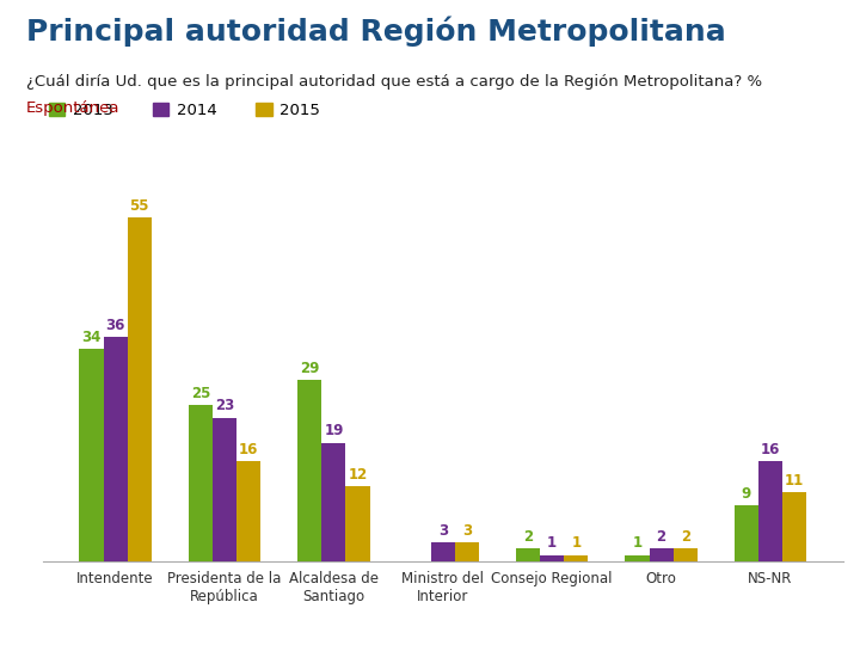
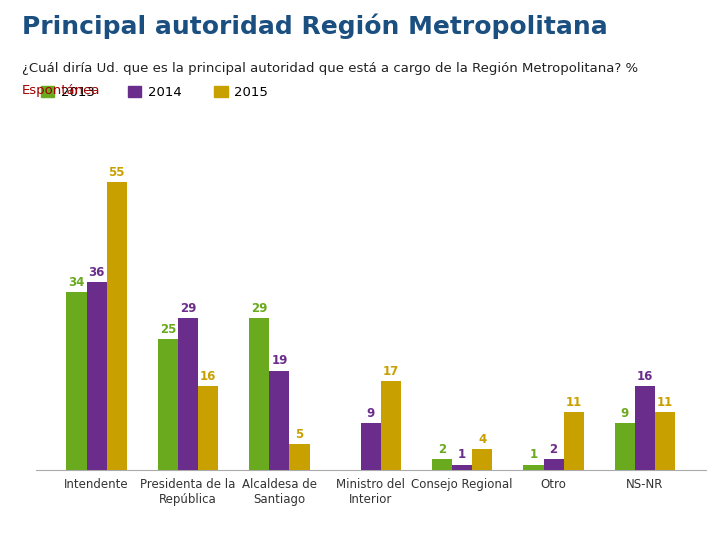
2014/Presidenta de la República: 23 -> 29
2015/Alcaldesa de Santiago: 12 -> 5
2014/Ministro del Interior: 3 -> 9
2015/Ministro del Interior: 3 -> 17
2015/Consejo Regional: 1 -> 4
2015/Otro: 2 -> 11
